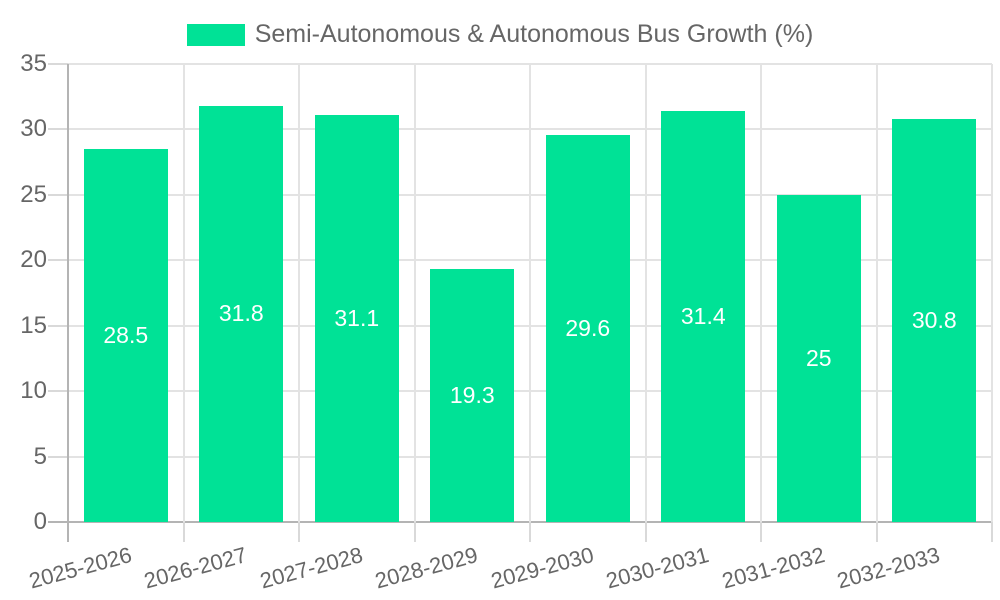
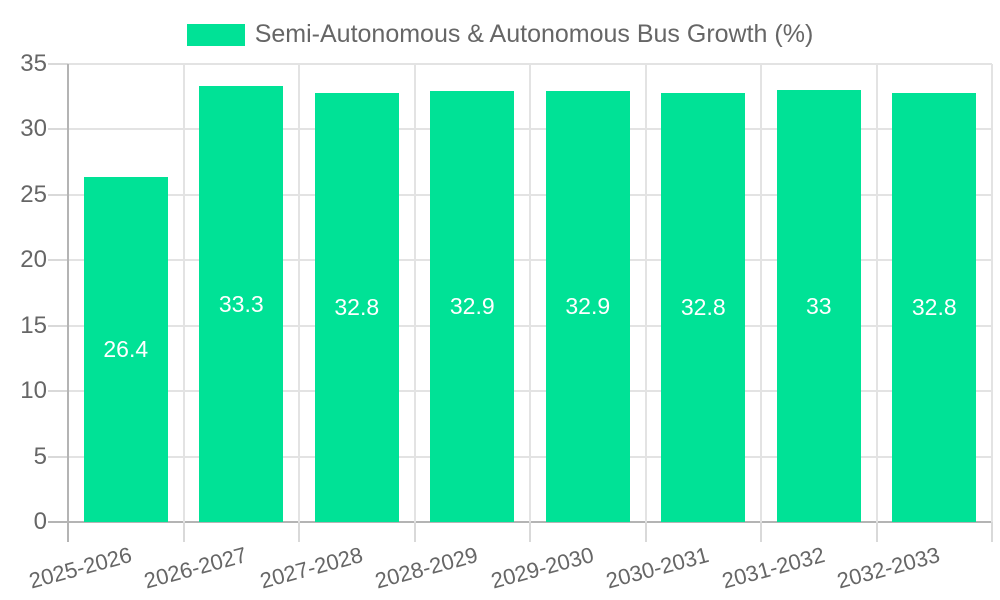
2025-2026: 28.5 -> 26.4
2026-2027: 31.8 -> 33.3
2027-2028: 31.1 -> 32.8
2028-2029: 19.3 -> 32.9
2029-2030: 29.6 -> 32.9
2030-2031: 31.4 -> 32.8
2031-2032: 25 -> 33
2032-2033: 30.8 -> 32.8
